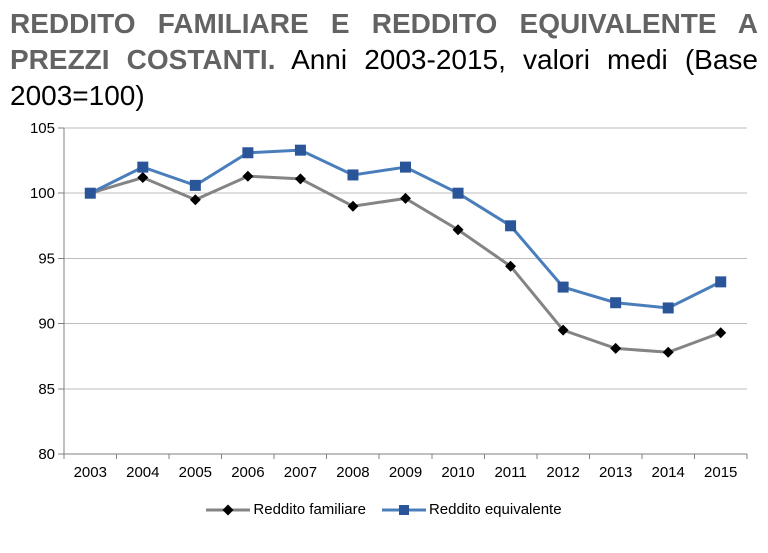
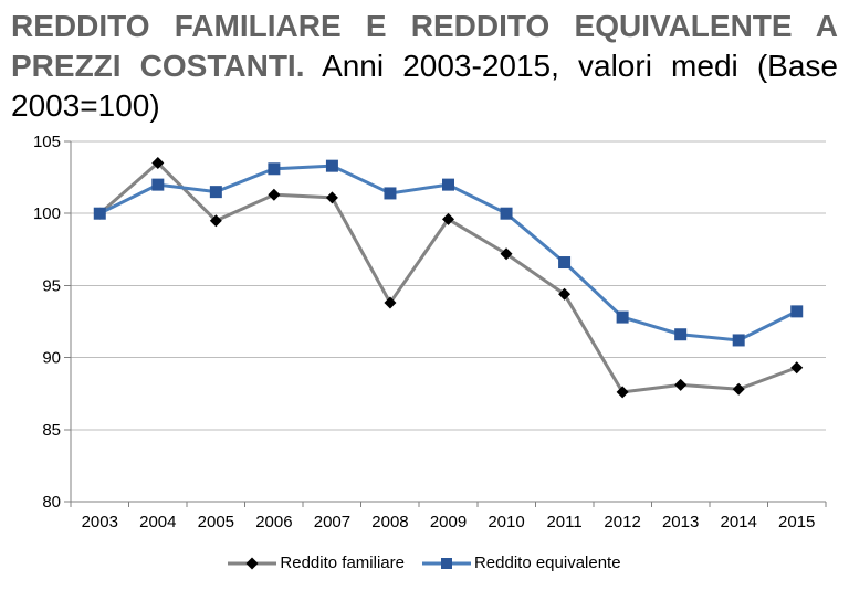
Reddito familiare/2004: 101.2 -> 103.5
Reddito equivalente/2005: 100.6 -> 101.5
Reddito familiare/2008: 99.0 -> 93.8
Reddito equivalente/2011: 97.5 -> 96.6
Reddito familiare/2012: 89.5 -> 87.6
